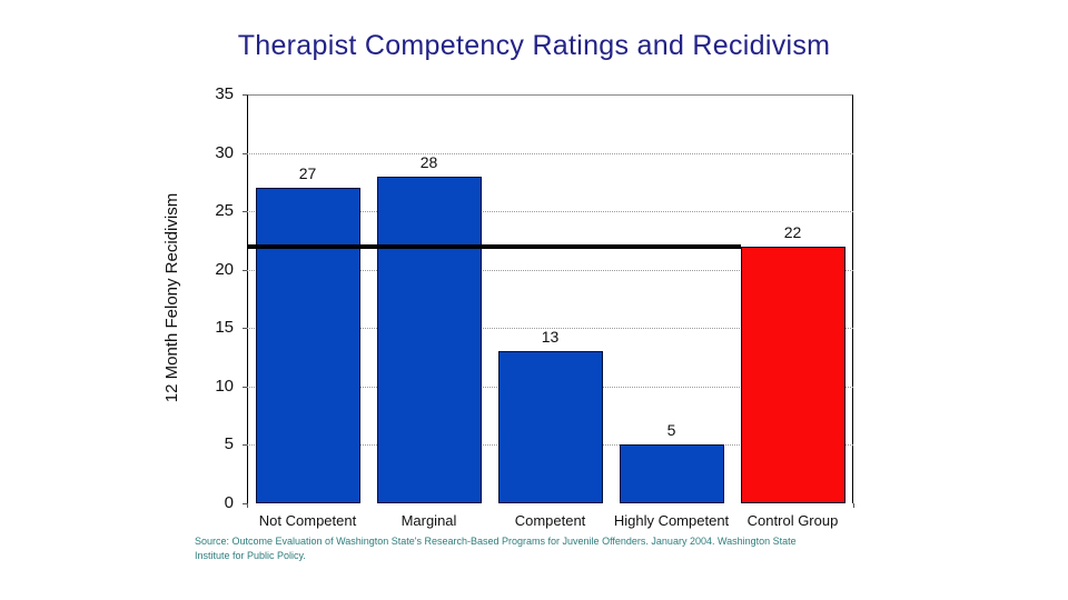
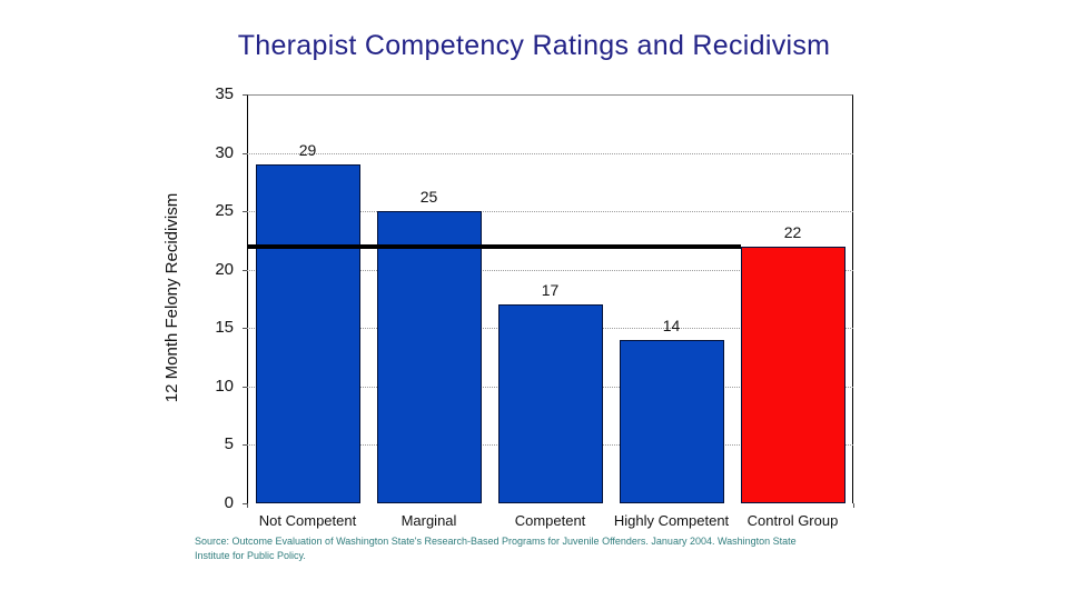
Not Competent: 27 -> 29
Marginal: 28 -> 25
Competent: 13 -> 17
Highly Competent: 5 -> 14
